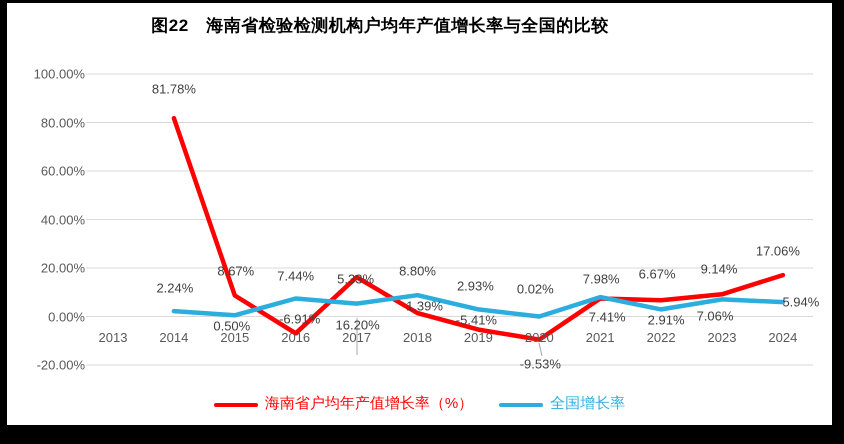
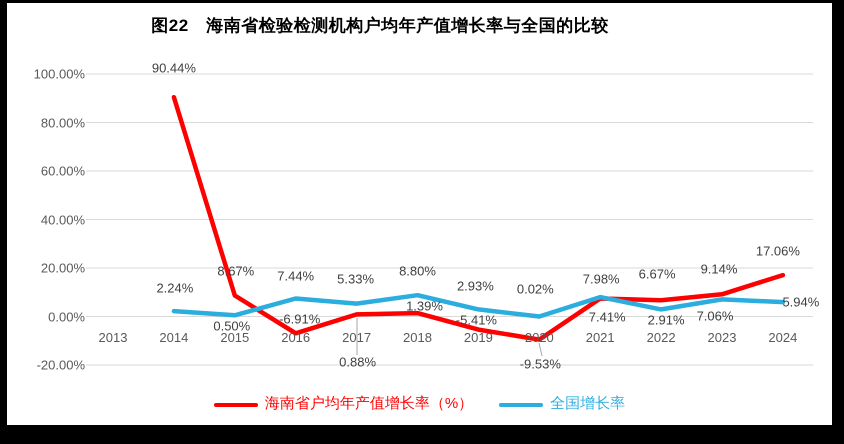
海南省户均年产值增长率（%）/2014: 81.78% -> 90.44%
海南省户均年产值增长率（%）/2017: 16.20% -> 0.88%
